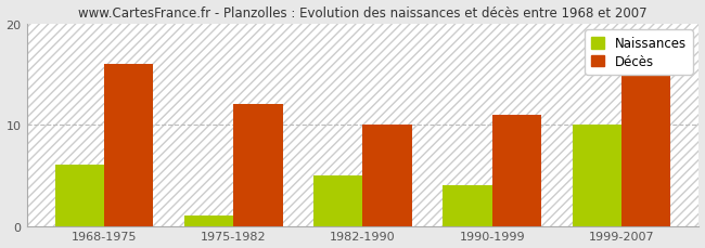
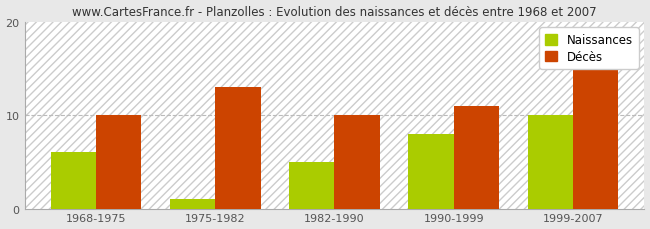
Décès/1968-1975: 16 -> 10
Décès/1975-1982: 12 -> 13
Naissances/1990-1999: 4 -> 8
